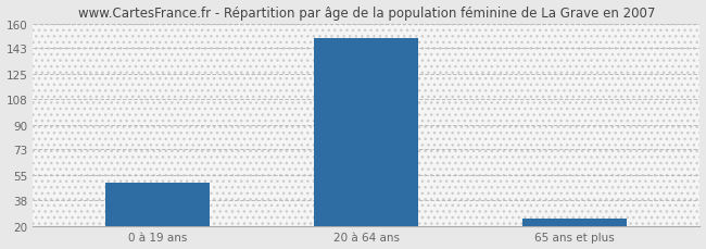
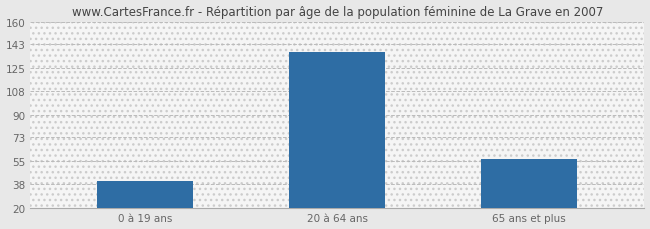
0 à 19 ans: 50 -> 40
20 à 64 ans: 150 -> 137
65 ans et plus: 25 -> 57
